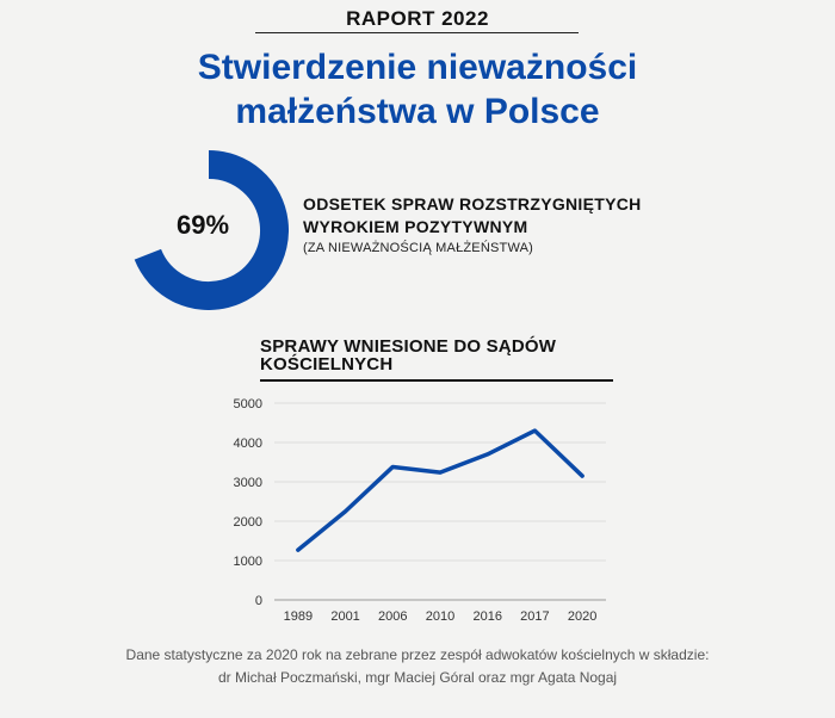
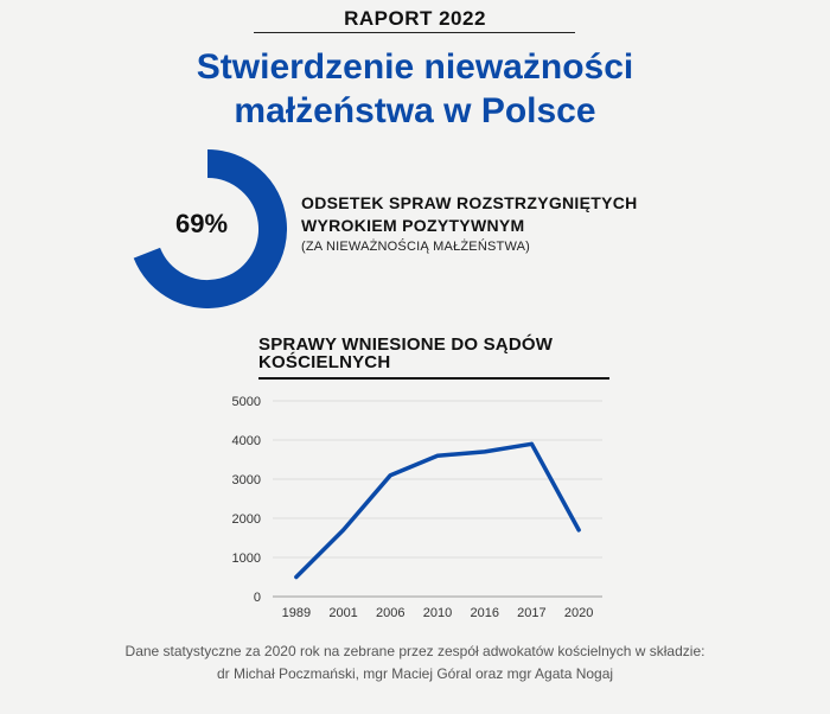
1989: 1300 -> 500
2001: 2200 -> 1700
2006: 3400 -> 3100
2010: 3200 -> 3600
2017: 4300 -> 3900
2020: 3200 -> 1700
